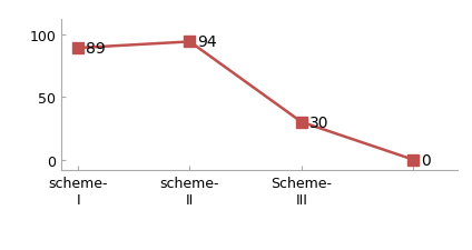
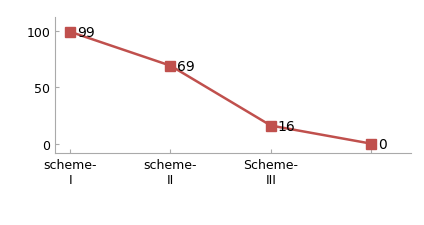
scheme- I: 89 -> 99
scheme- II: 94 -> 69
Scheme- III: 30 -> 16
